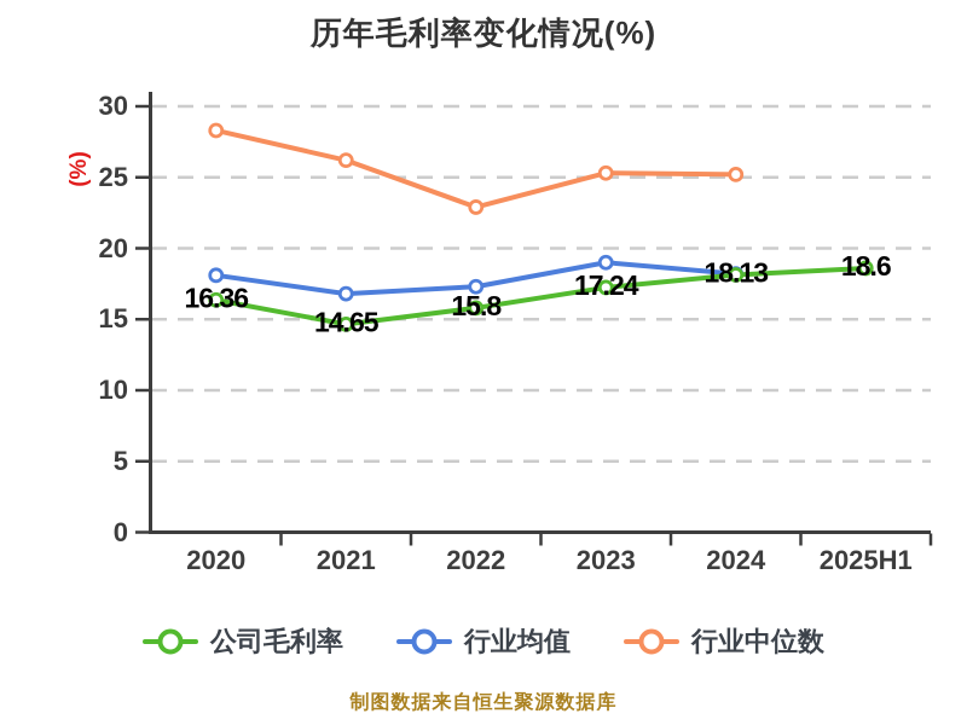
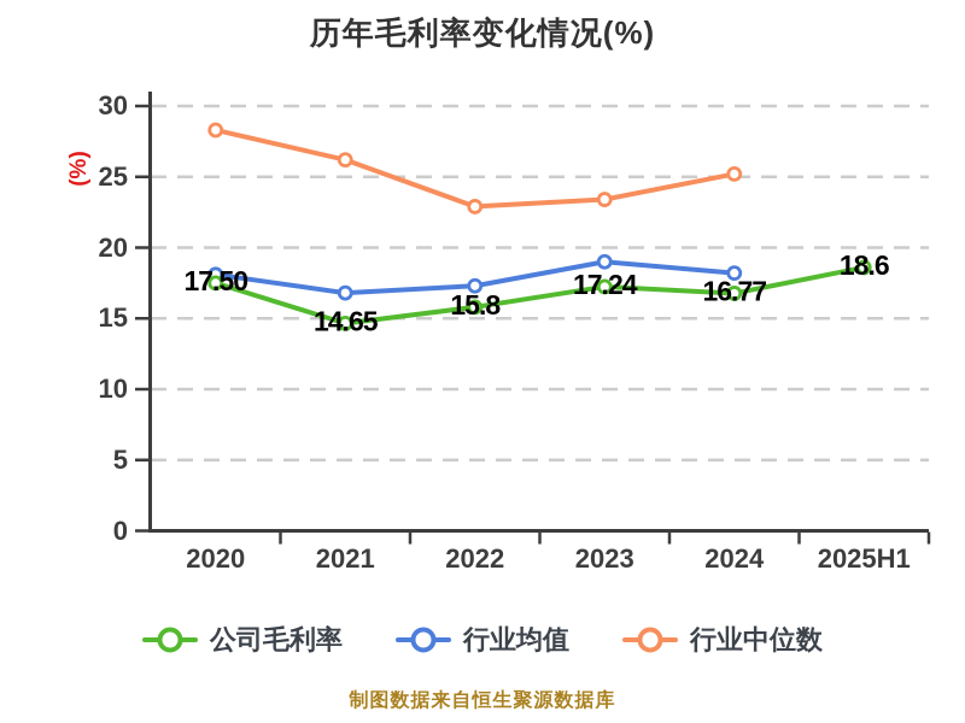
公司毛利率/2020: 16.36 -> 17.50
行业中位数/2023: 25.3 -> 23.4
公司毛利率/2024: 18.13 -> 16.77
